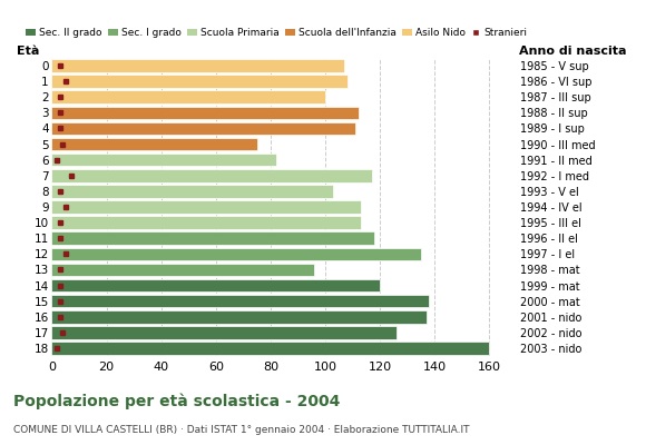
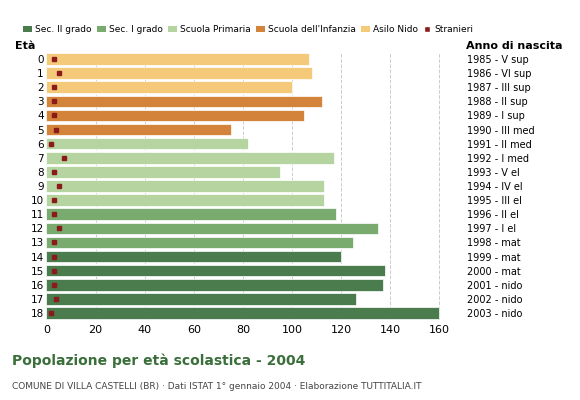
4: 111 -> 105
8: 103 -> 95
13: 96 -> 125
